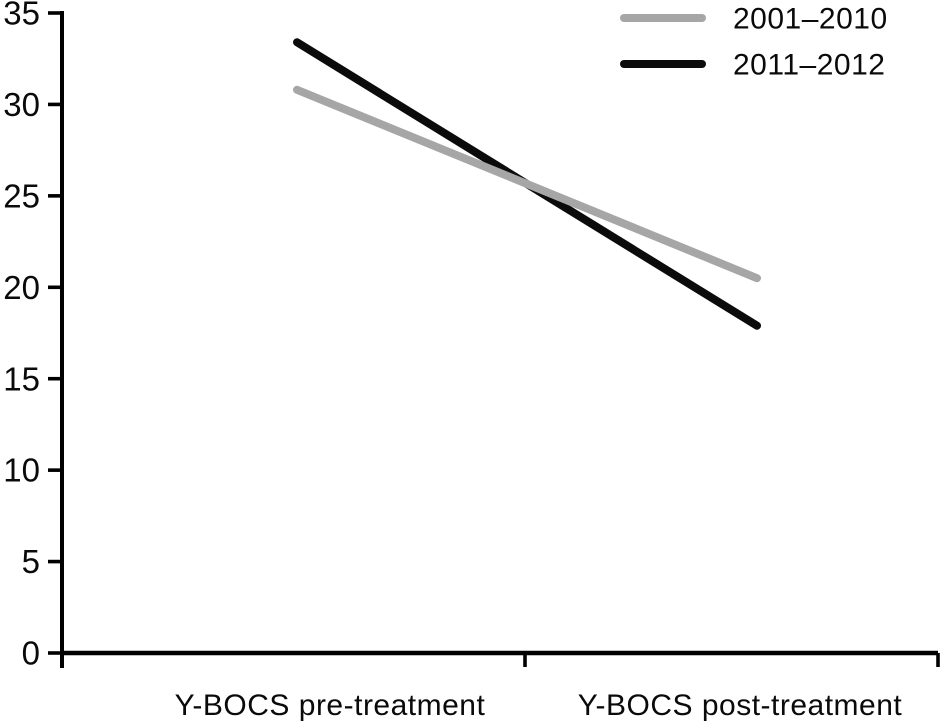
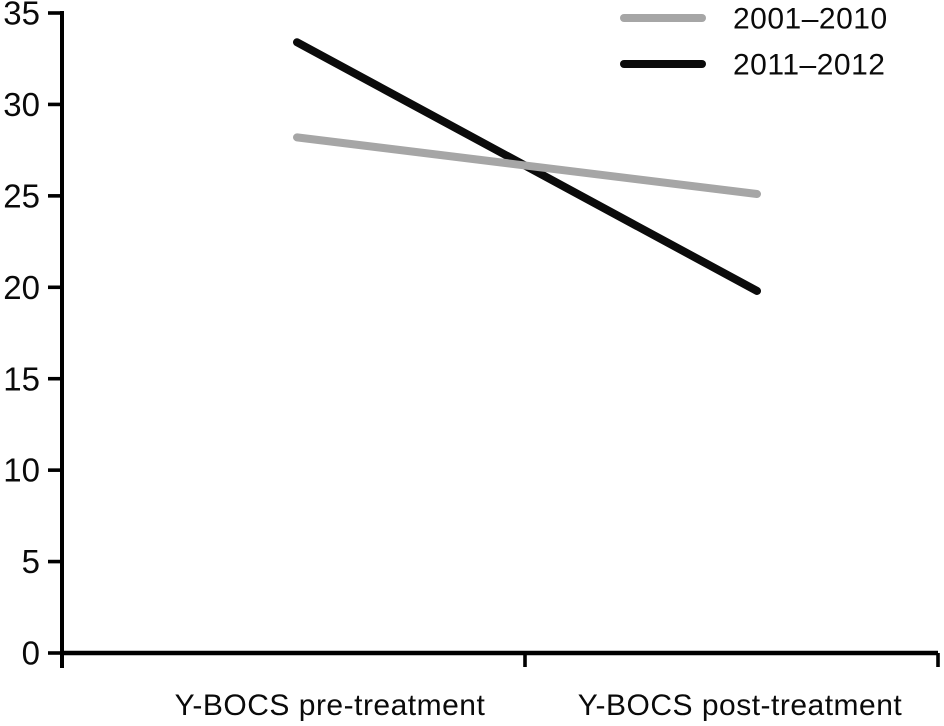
2001–2010/Y-BOCS pre-treatment: 30.8 -> 28.2
2001–2010/Y-BOCS post-treatment: 20.5 -> 25.1
2011–2012/Y-BOCS post-treatment: 17.9 -> 19.8
